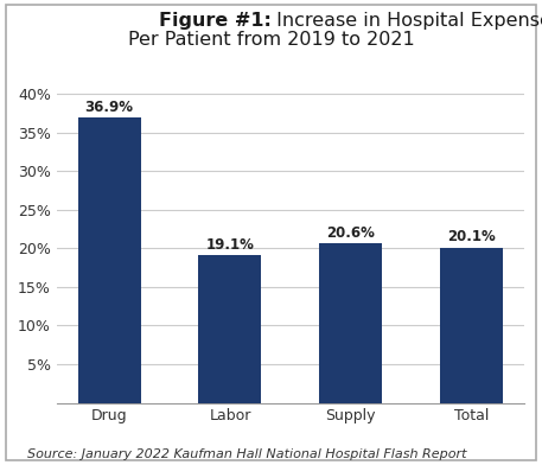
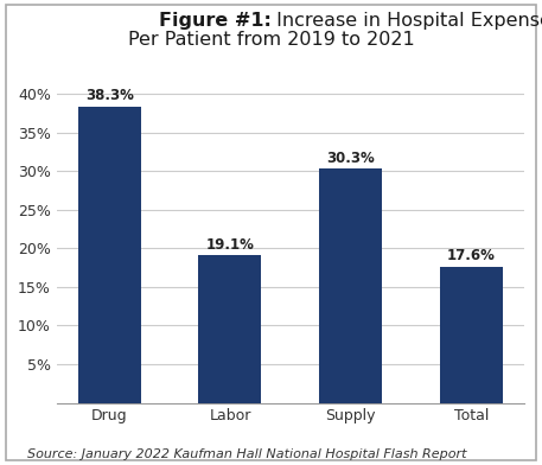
Drug: 36.9% -> 38.3%
Supply: 20.6% -> 30.3%
Total: 20.1% -> 17.6%
